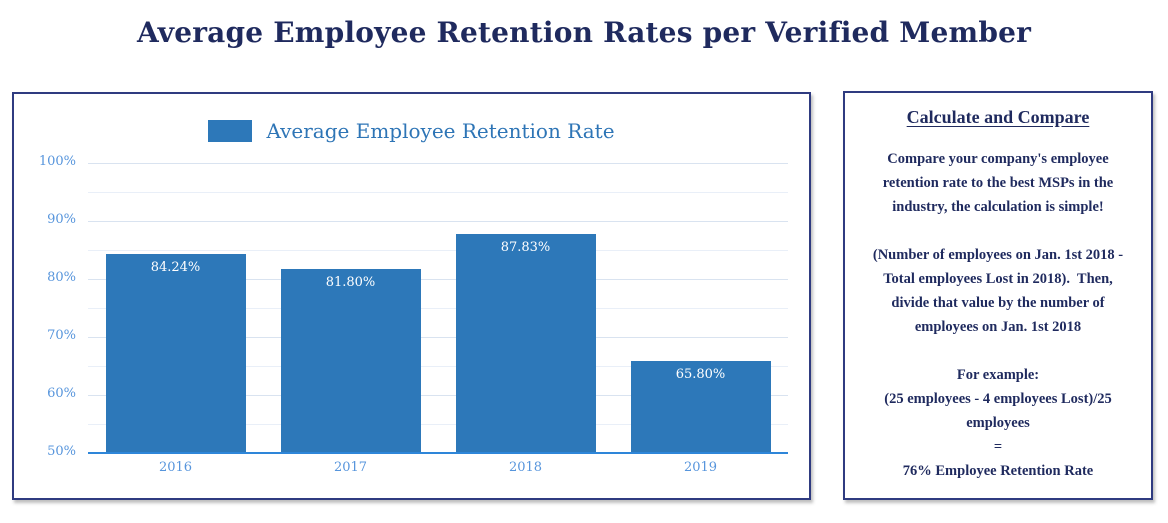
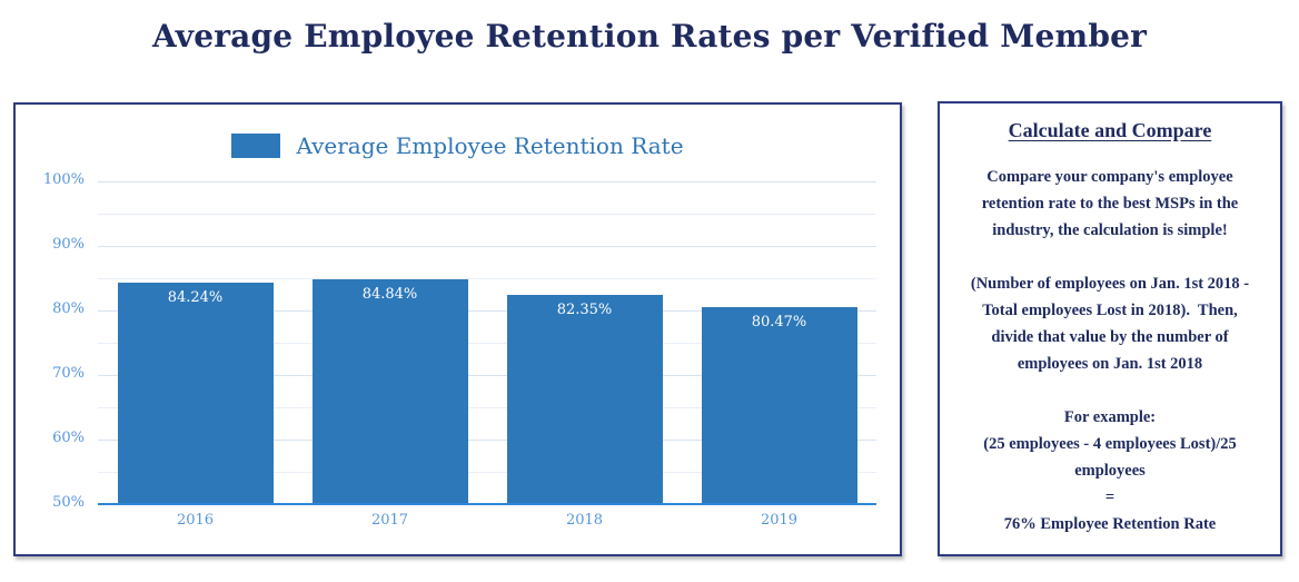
2017: 81.80% -> 84.84%
2018: 87.83% -> 82.35%
2019: 65.80% -> 80.47%
